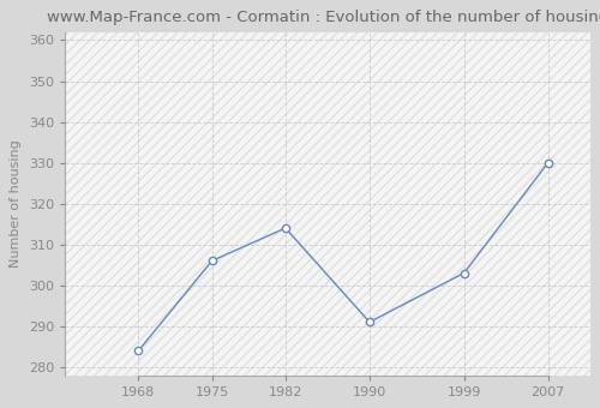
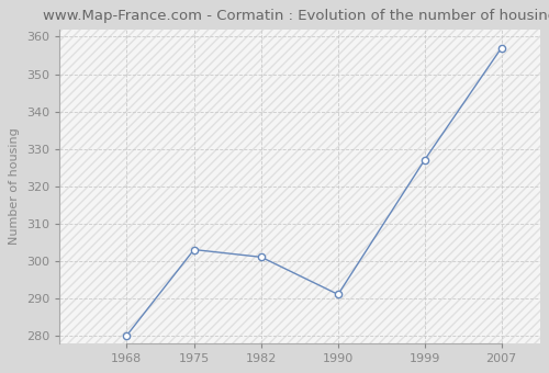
1968: 284 -> 280
1975: 306 -> 303
1982: 314 -> 301
1999: 303 -> 327
2007: 330 -> 357
